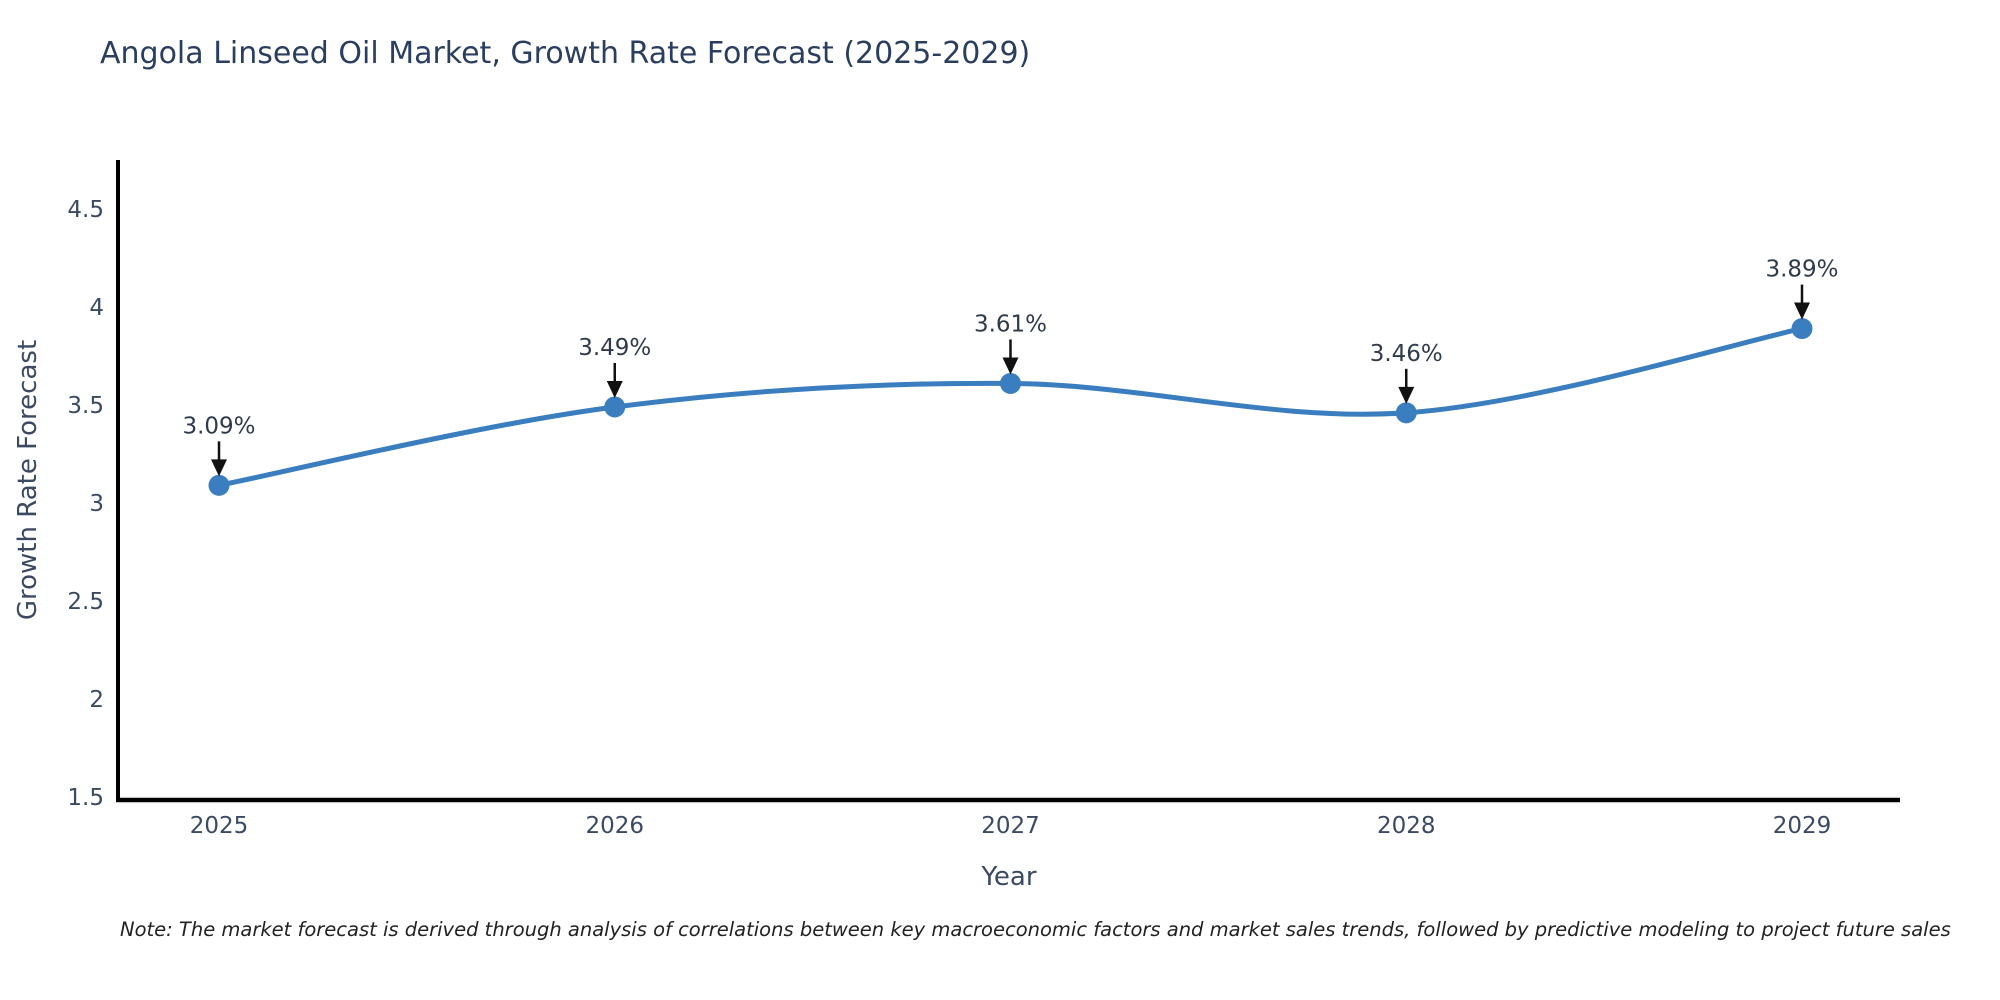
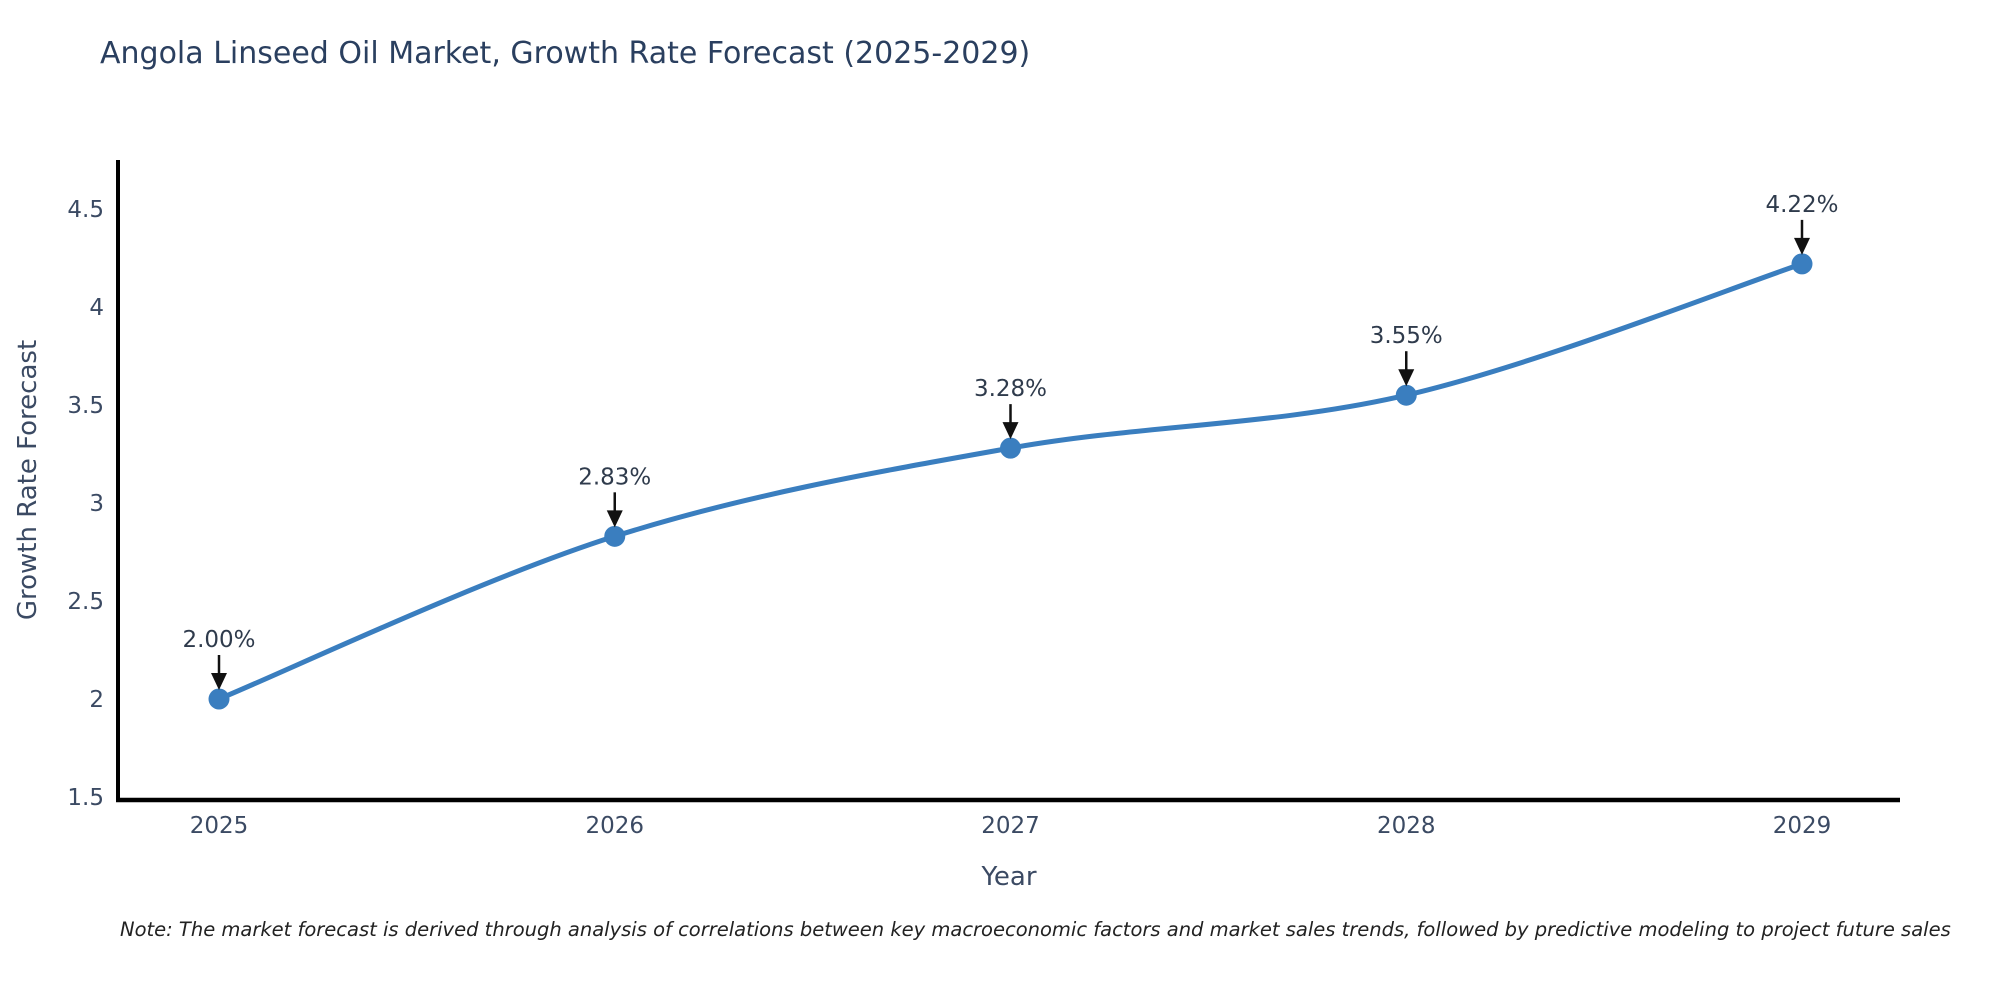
2025: 3.09% -> 2.00%
2026: 3.49% -> 2.83%
2027: 3.61% -> 3.28%
2028: 3.46% -> 3.55%
2029: 3.89% -> 4.22%
